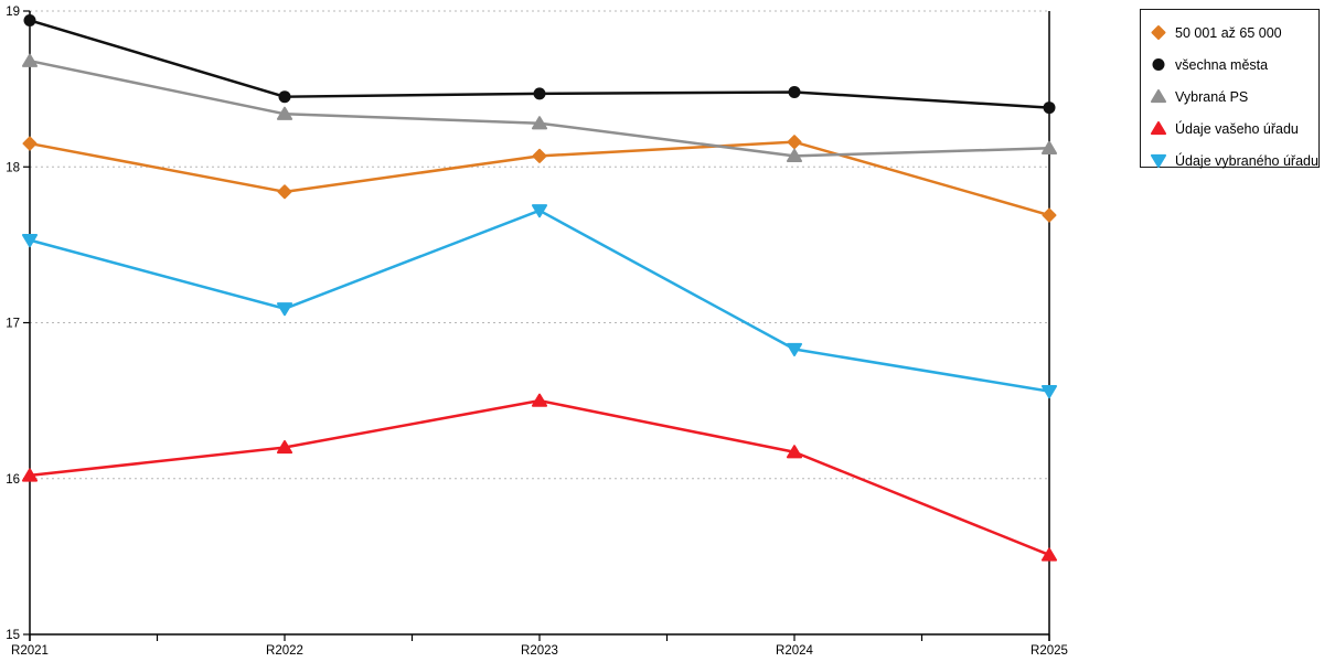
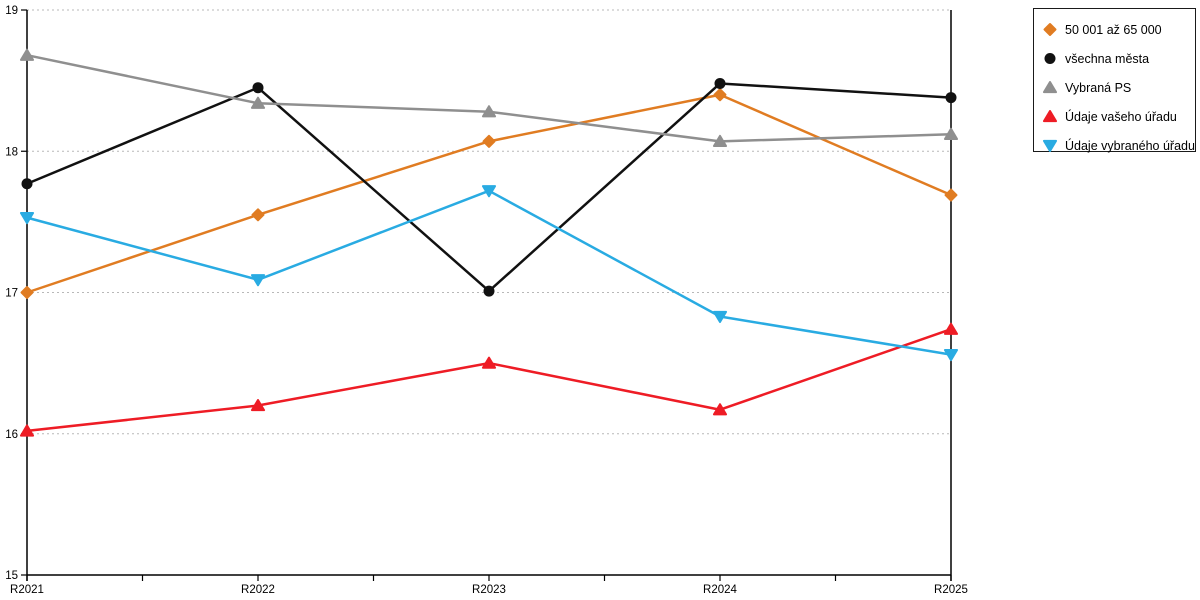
50 001 až 65 000/R2021: 18.15 -> 17.00
všechna města/R2021: 18.94 -> 17.77
50 001 až 65 000/R2022: 17.84 -> 17.55
všechna města/R2023: 18.47 -> 17.01
50 001 až 65 000/R2024: 18.16 -> 18.40
Údaje vašeho úřadu/R2025: 15.51 -> 16.74
